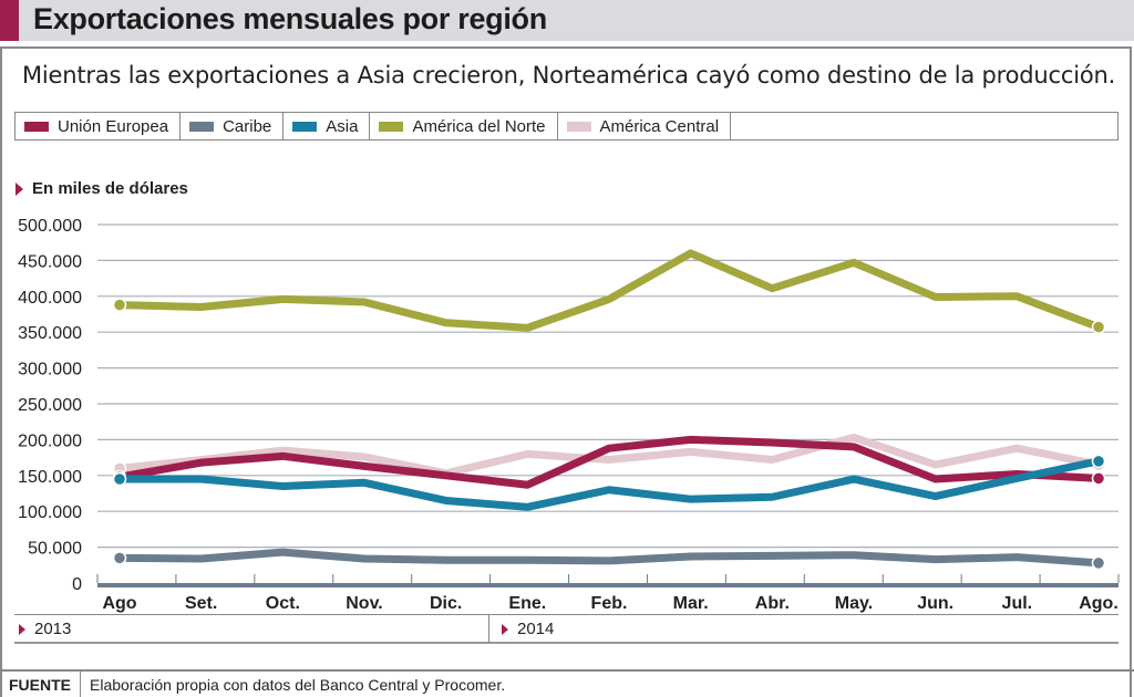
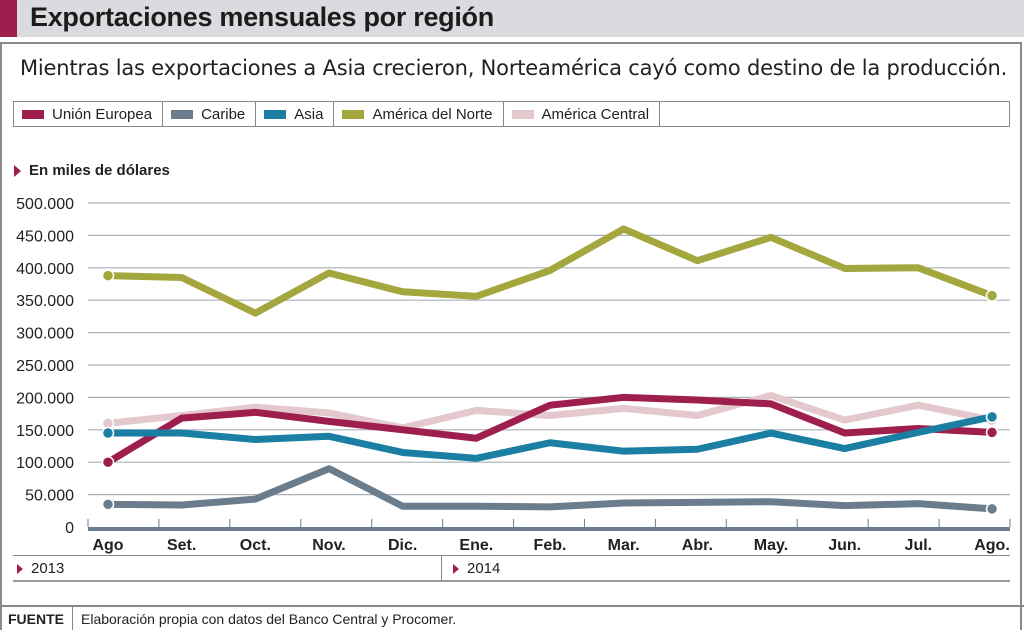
Unión Europea/Ago: 150000 -> 100000
América del Norte/Oct.: 400000 -> 330000
Caribe/Nov.: 30000 -> 90000
